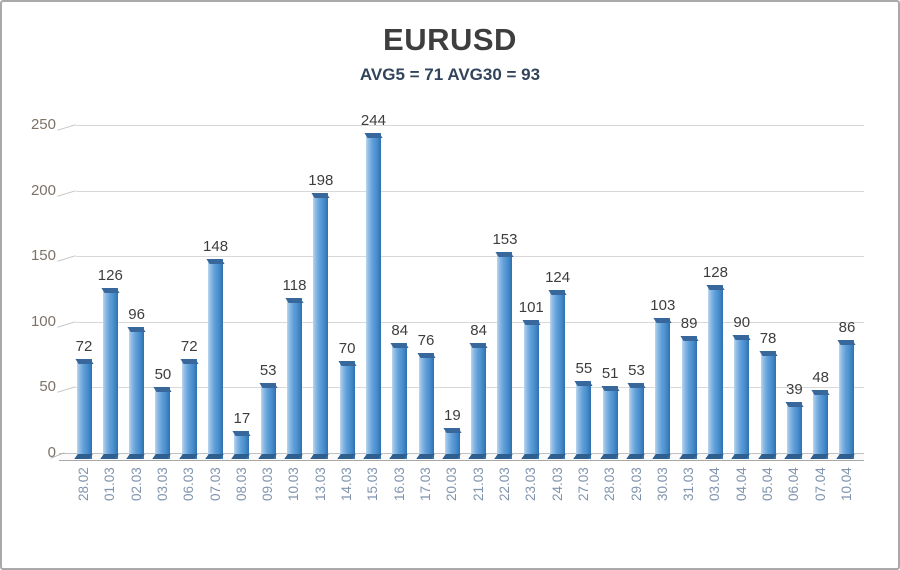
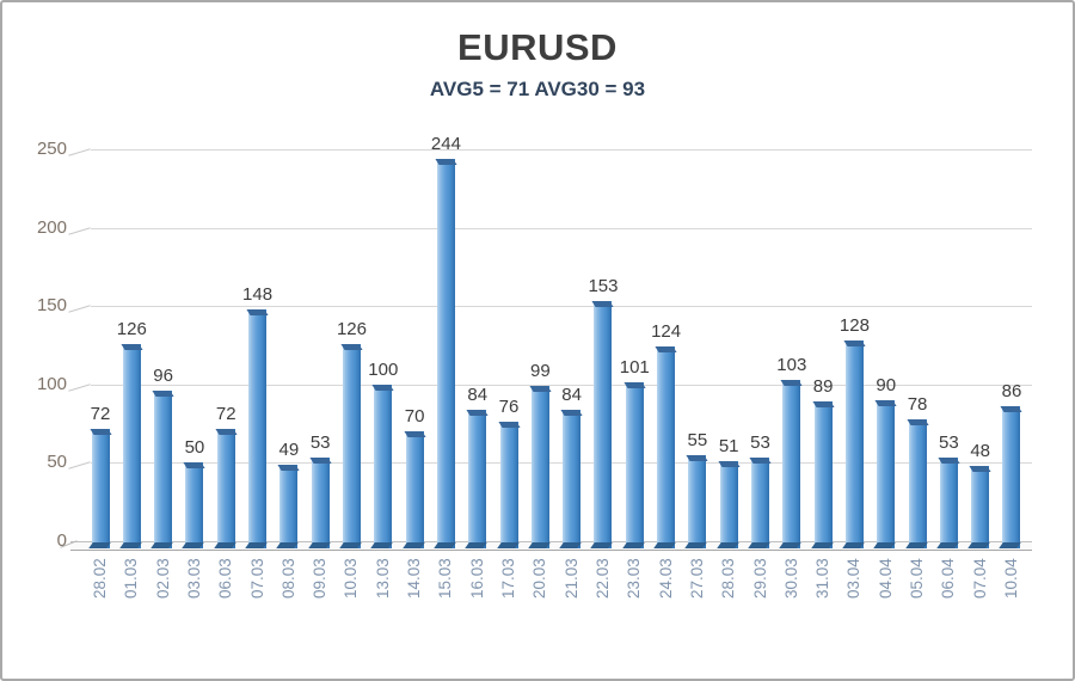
08.03: 17 -> 49
10.03: 118 -> 126
13.03: 198 -> 100
20.03: 19 -> 99
06.04: 39 -> 53
